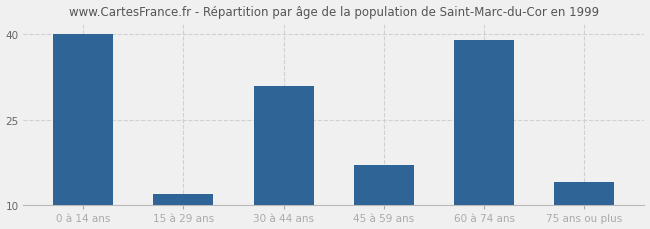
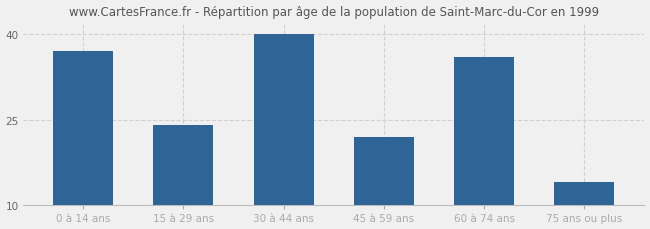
0 à 14 ans: 40 -> 37
15 à 29 ans: 12 -> 24
30 à 44 ans: 31 -> 40
45 à 59 ans: 17 -> 22
60 à 74 ans: 39 -> 36
